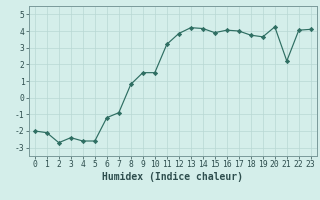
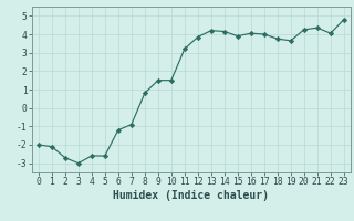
3: -2.4 -> -3.0
21: 2.2 -> 4.3
23: 4.1 -> 4.8
